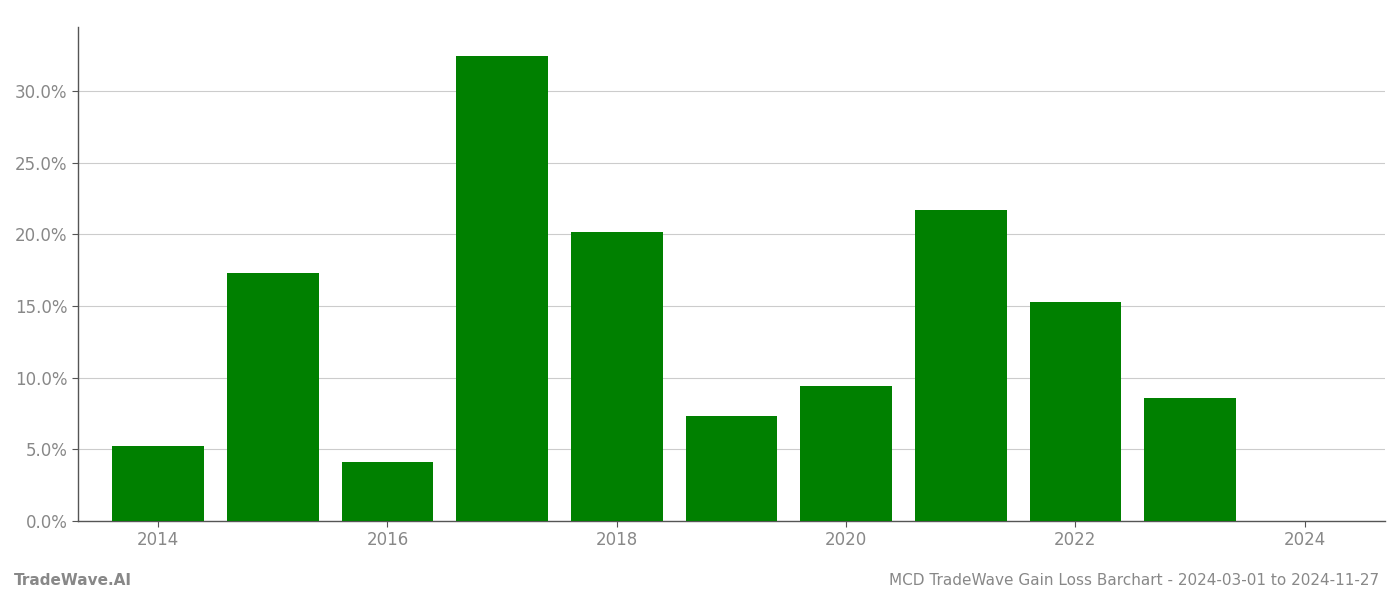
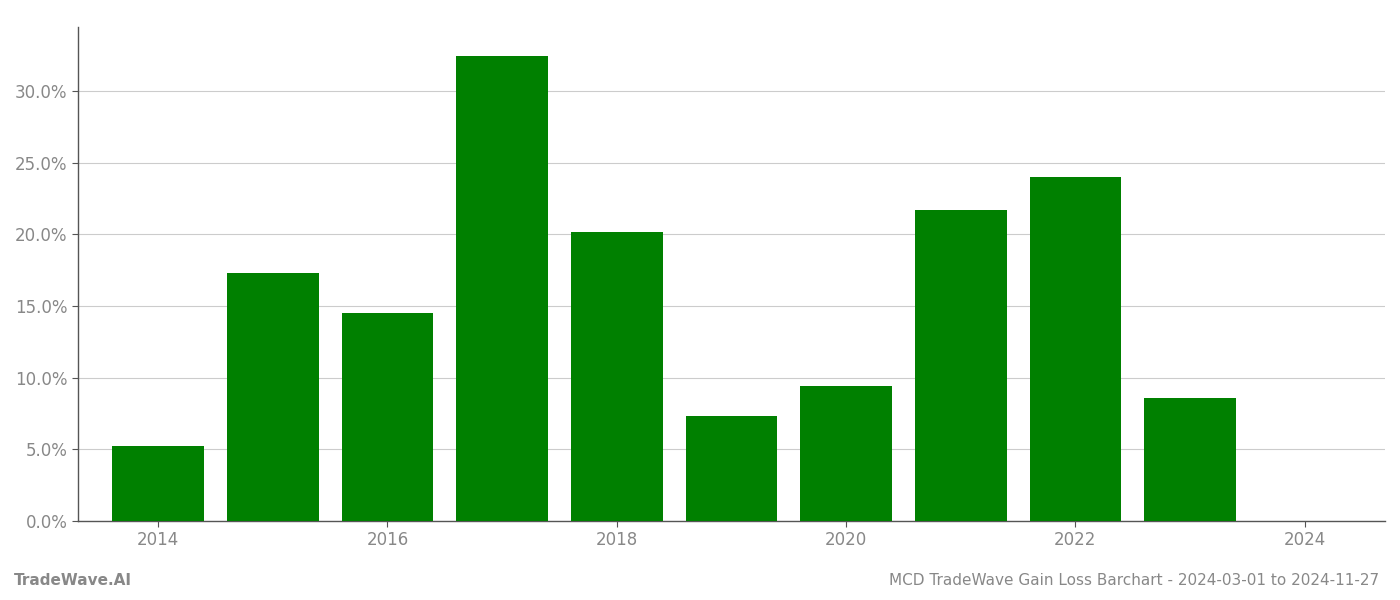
2016: 4.1% -> 14.5%
2022: 15.3% -> 24.0%
